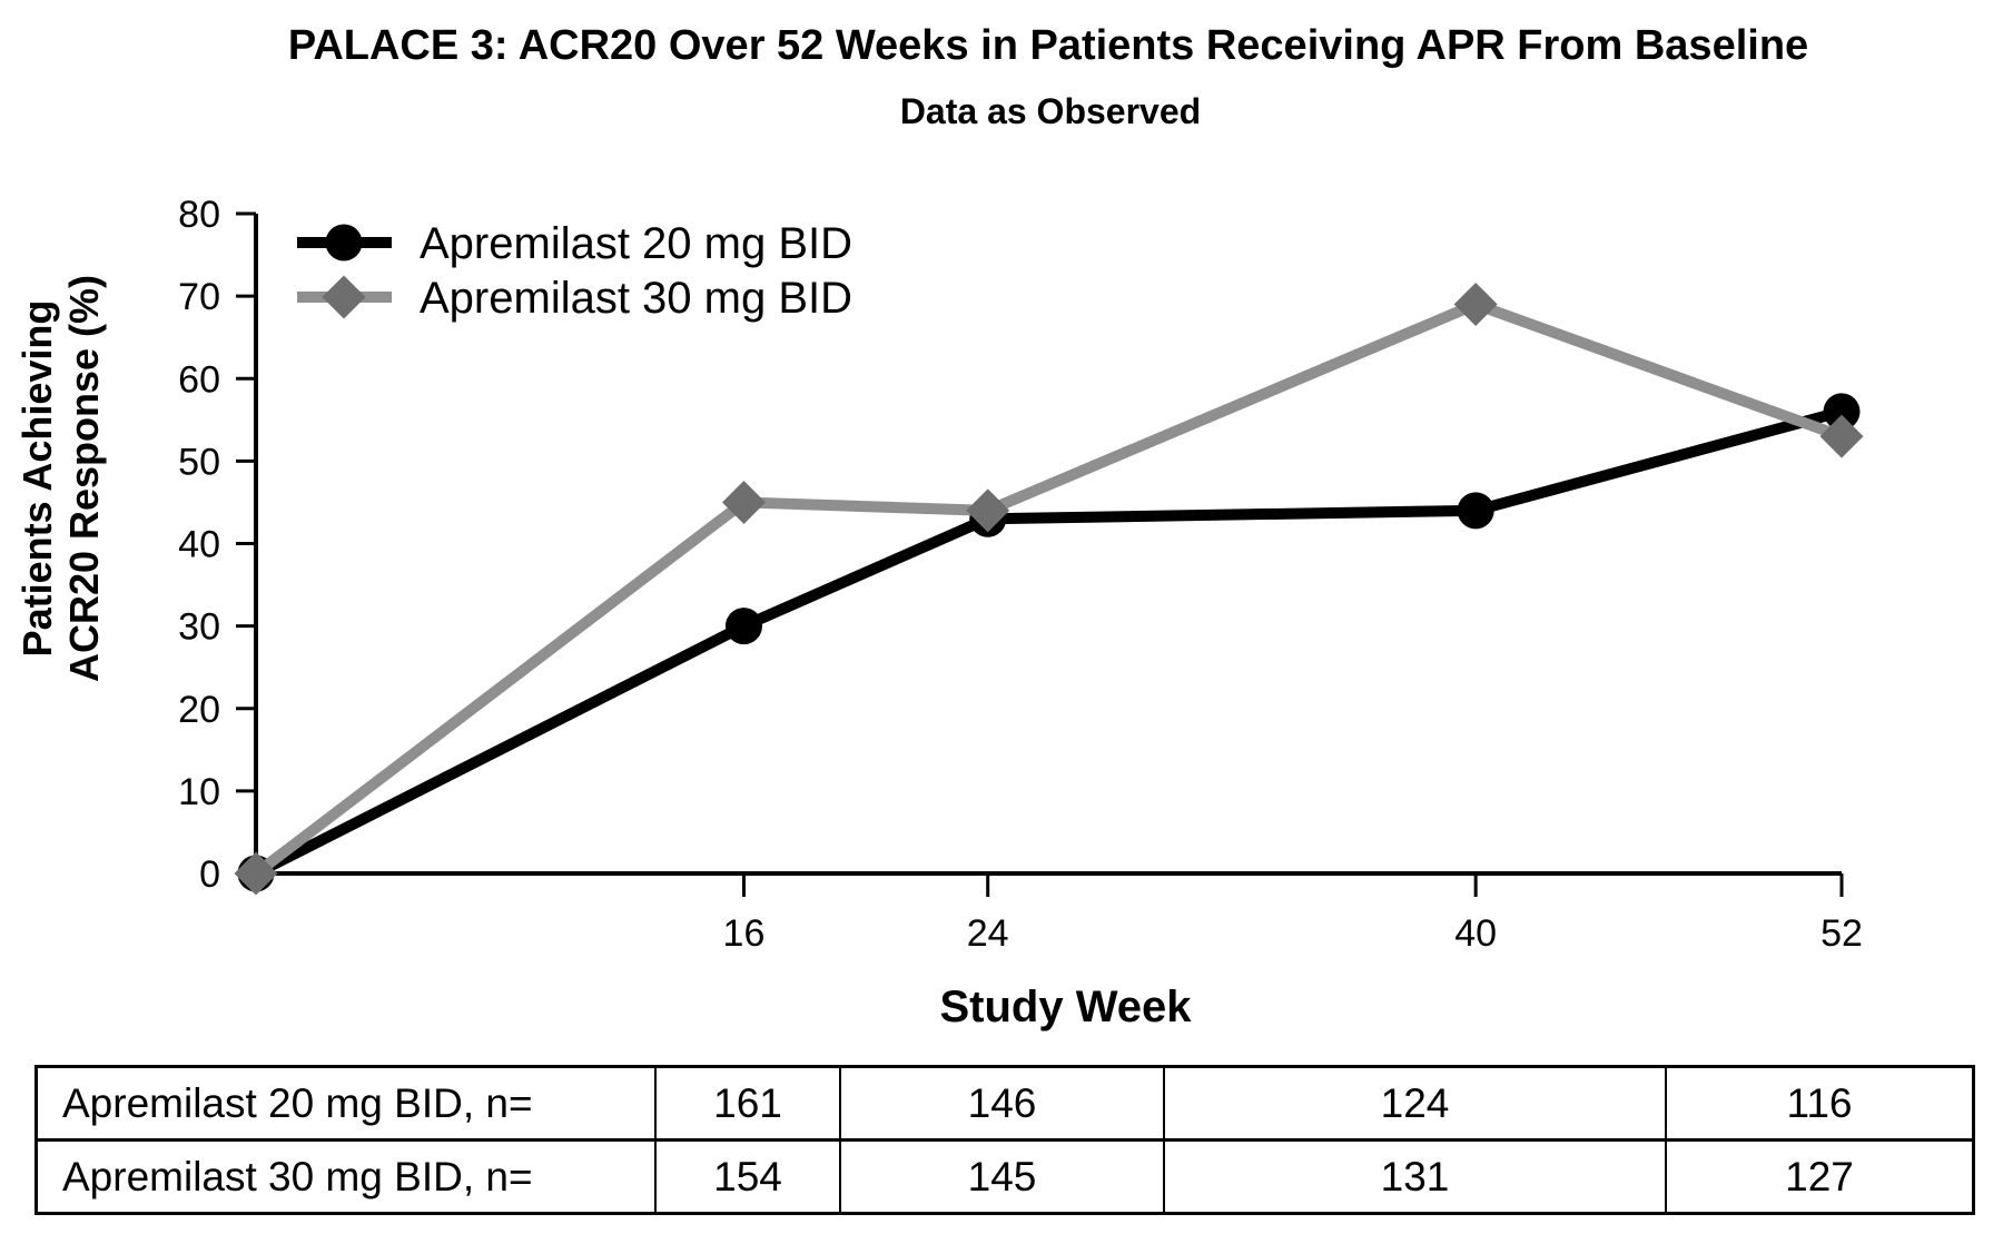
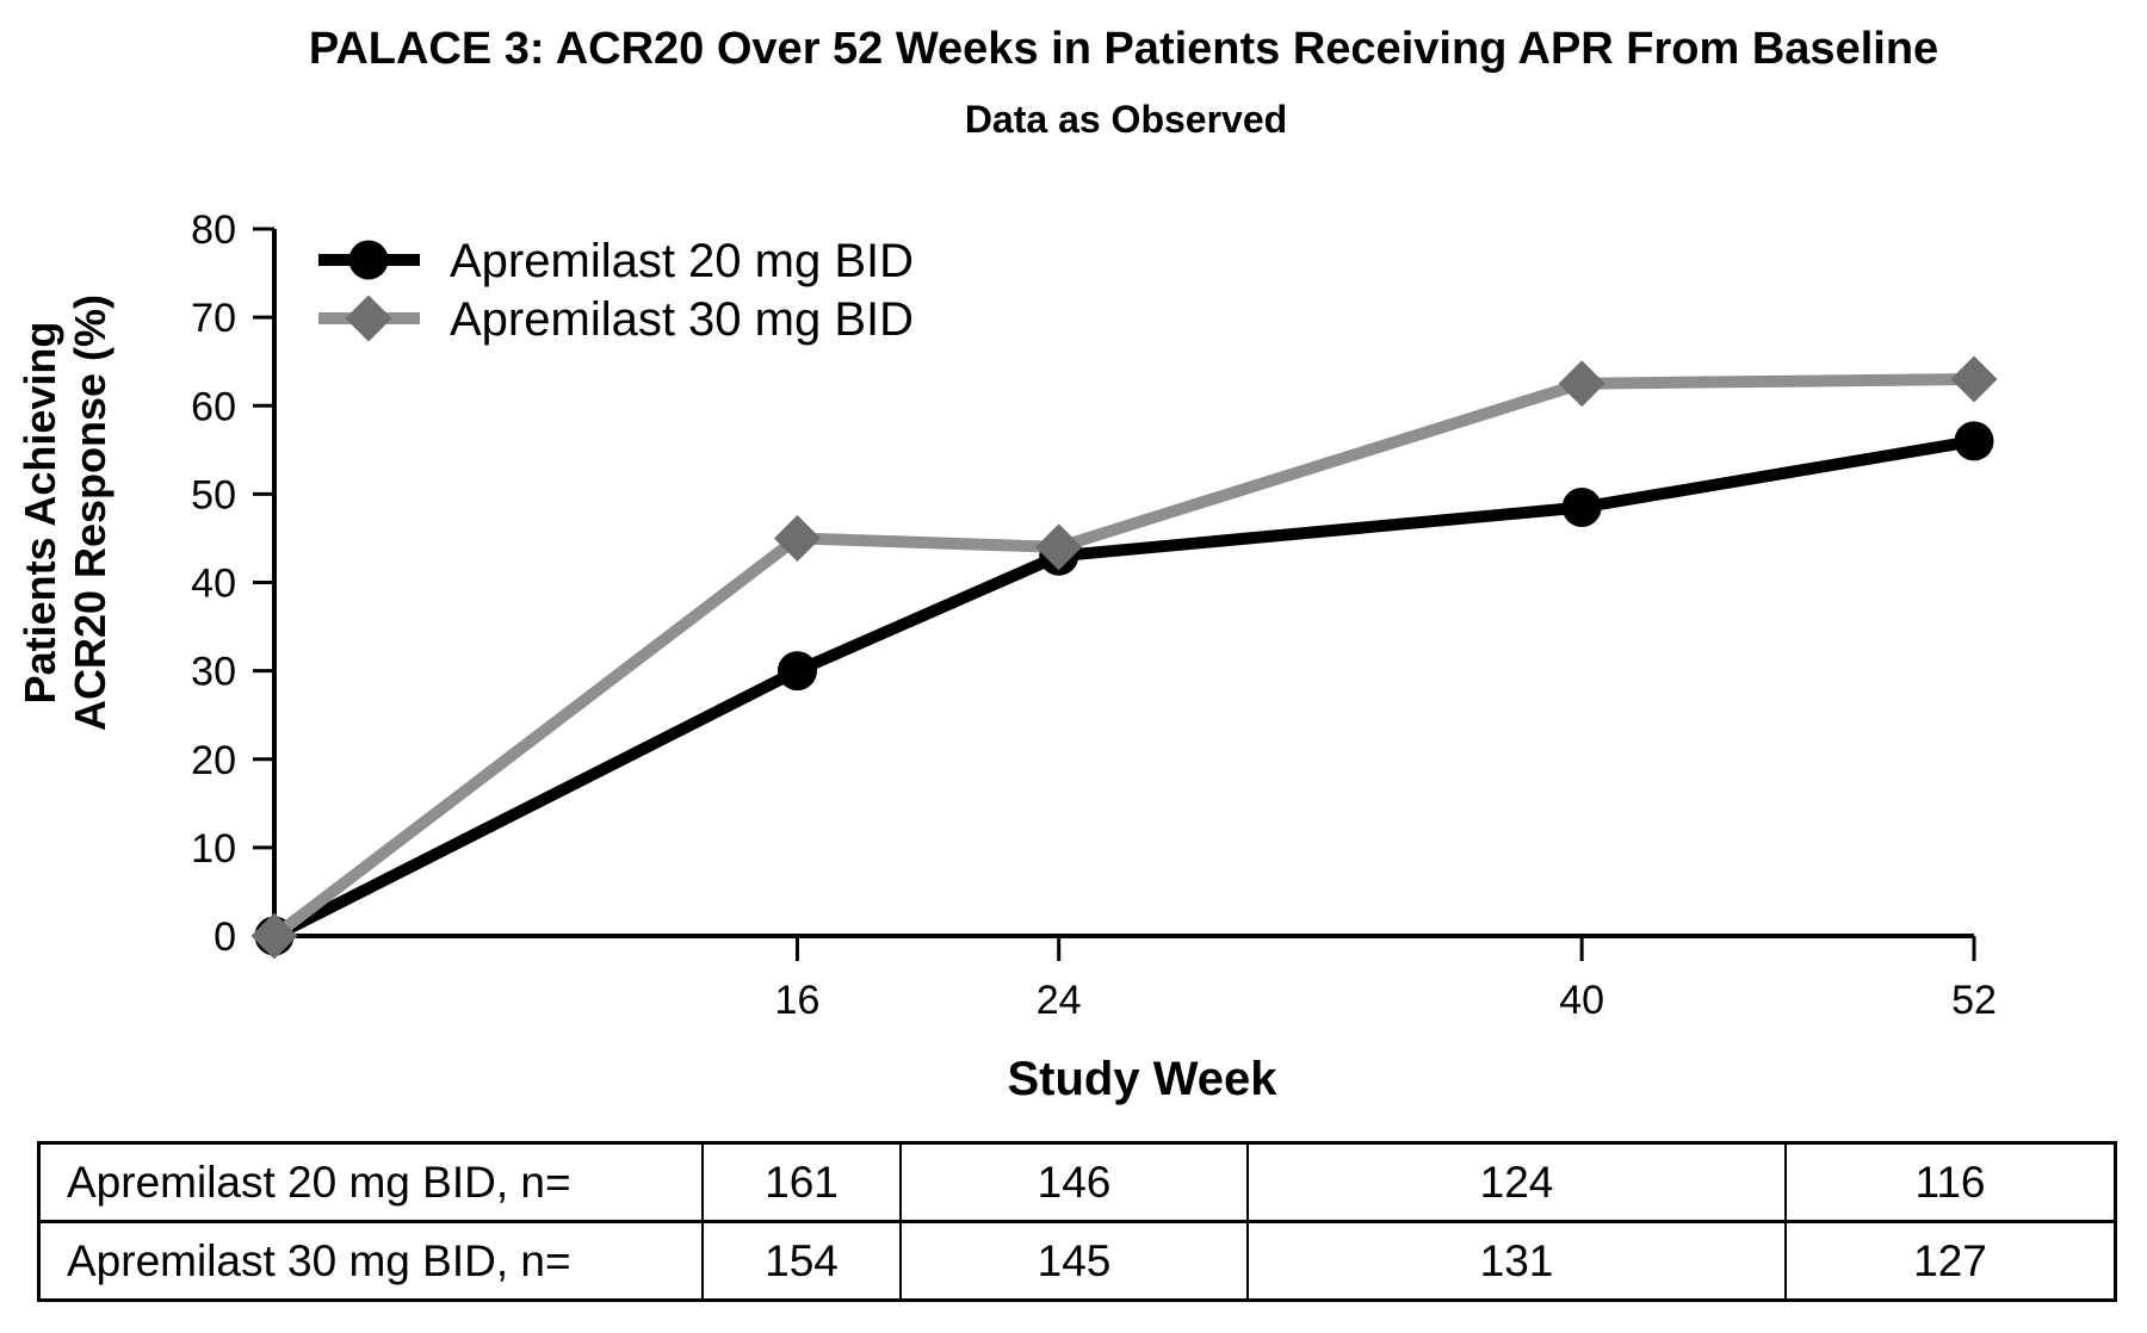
Apremilast 20 mg BID/40: 44 -> 48
Apremilast 30 mg BID/40: 69 -> 62
Apremilast 30 mg BID/52: 53 -> 63
